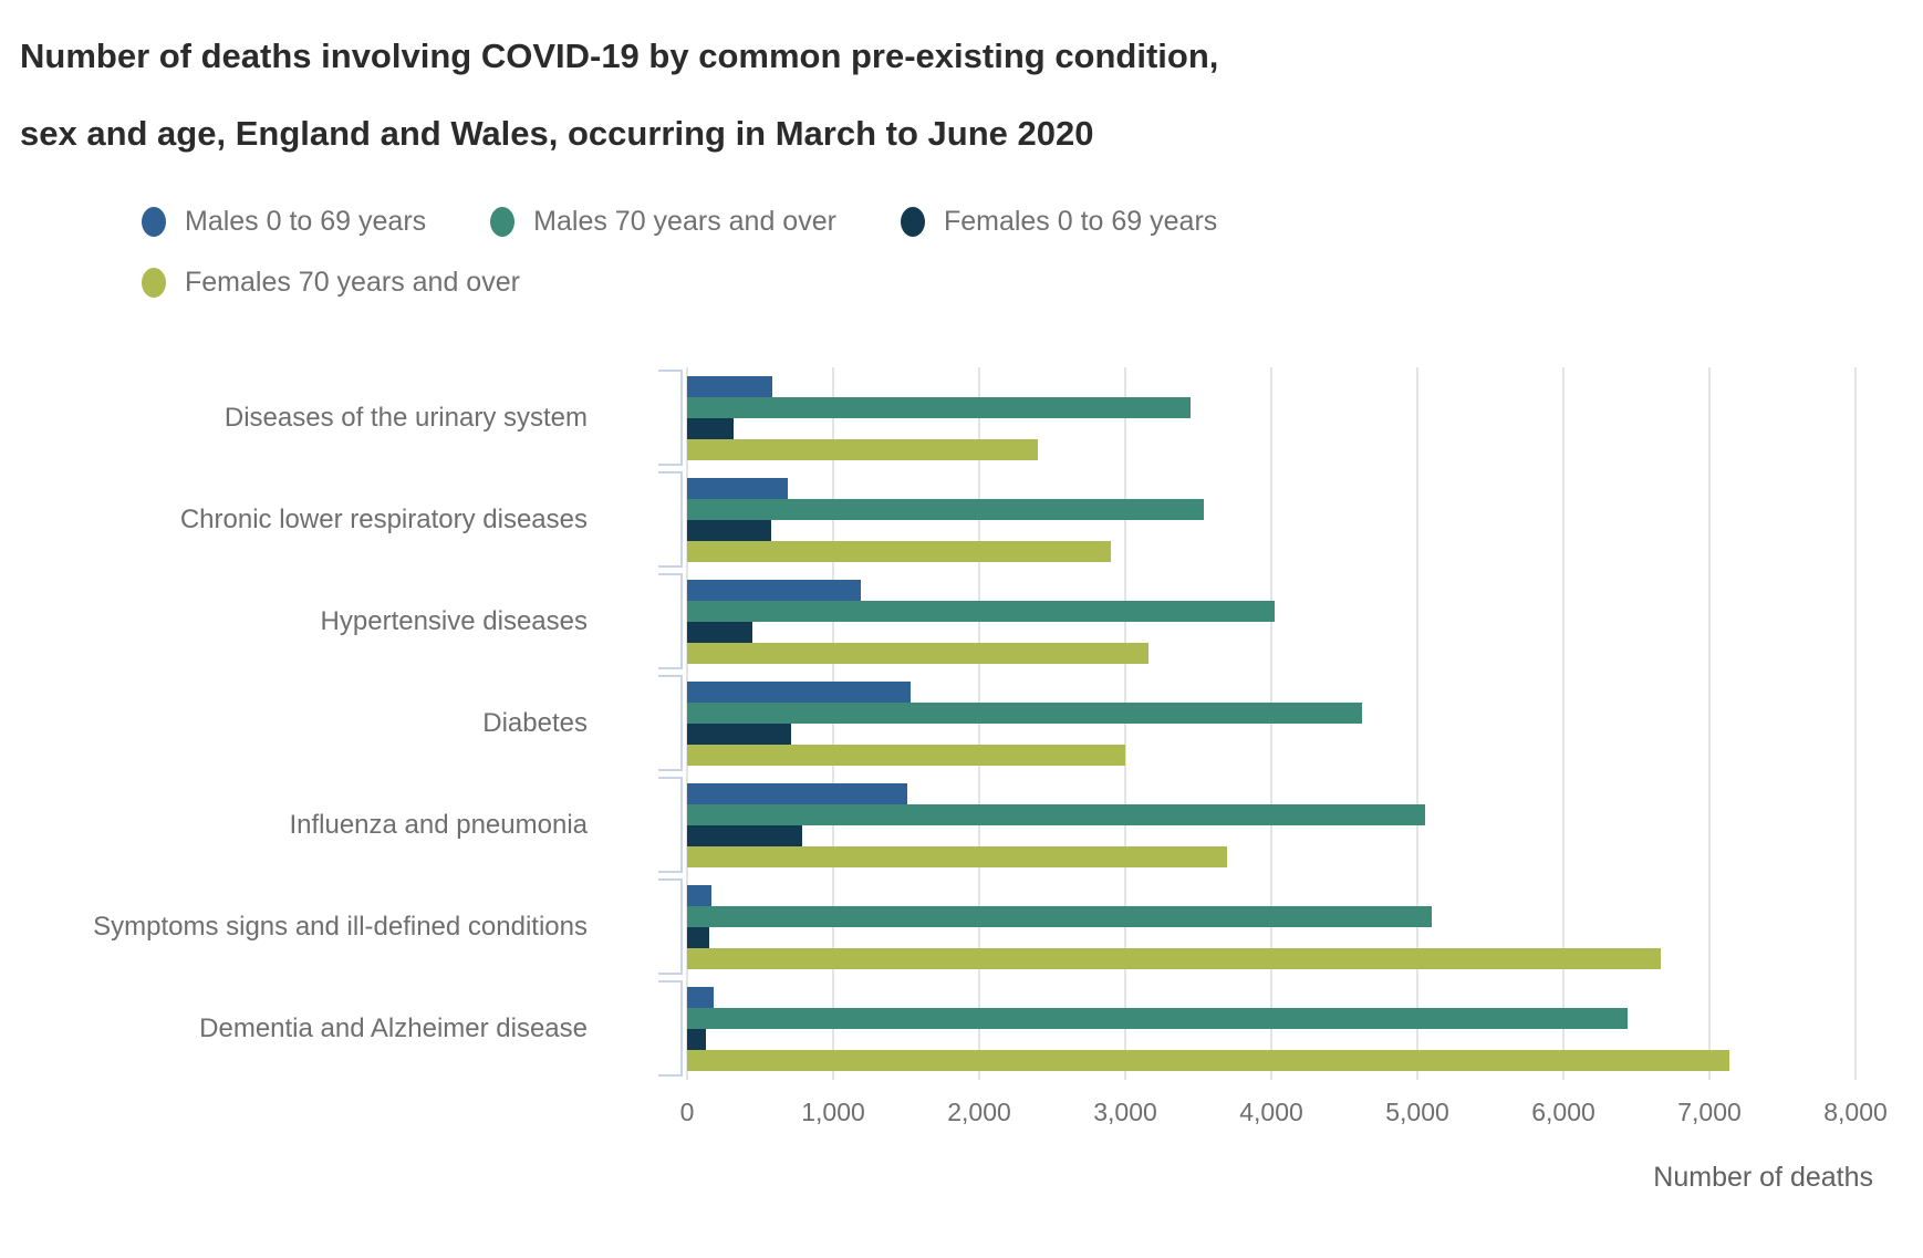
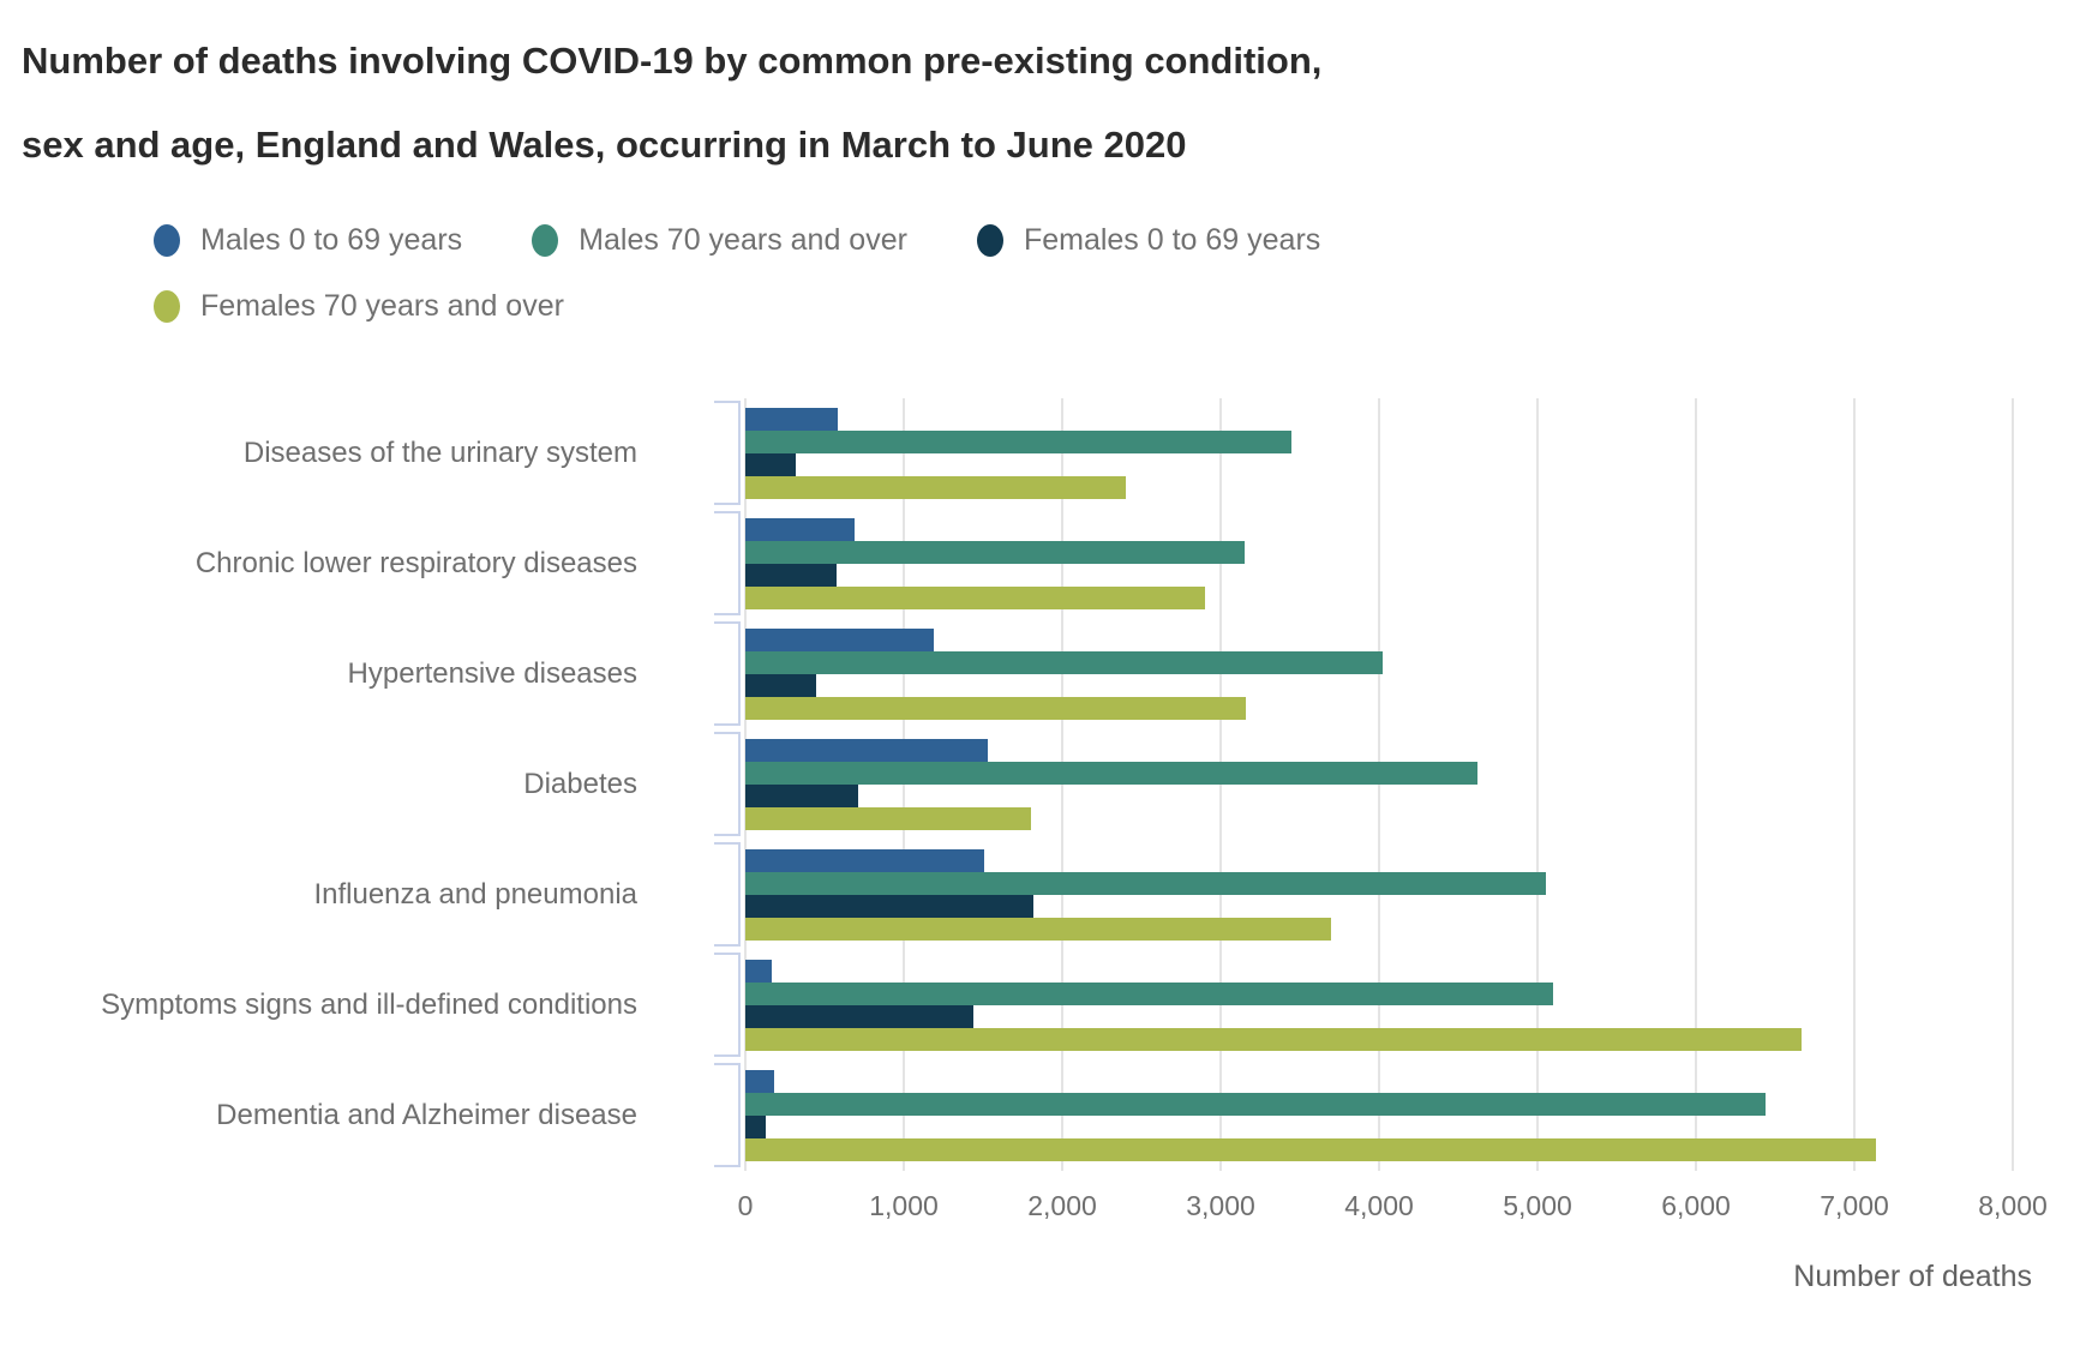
Males 70 years and over/Chronic lower respiratory diseases: 3540 -> 3150
Females 70 years and over/Diabetes: 3000 -> 1800
Females 0 to 69 years/Influenza and pneumonia: 790 -> 1820
Females 0 to 69 years/Symptoms signs and ill-defined conditions: 150 -> 1440
